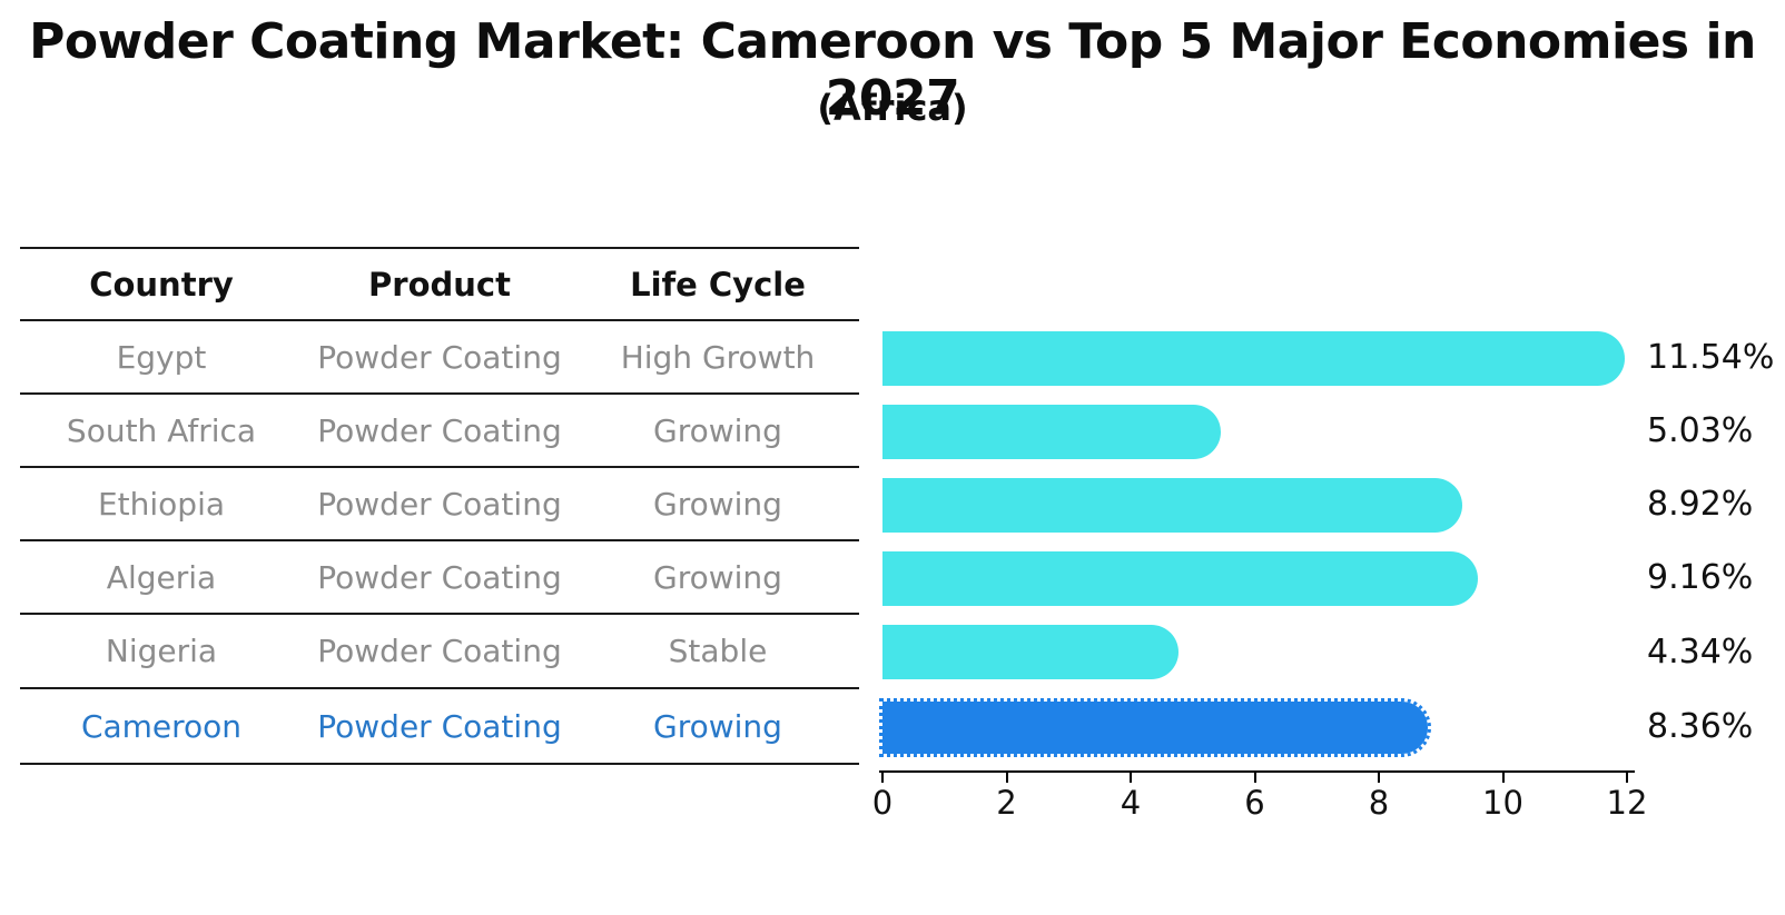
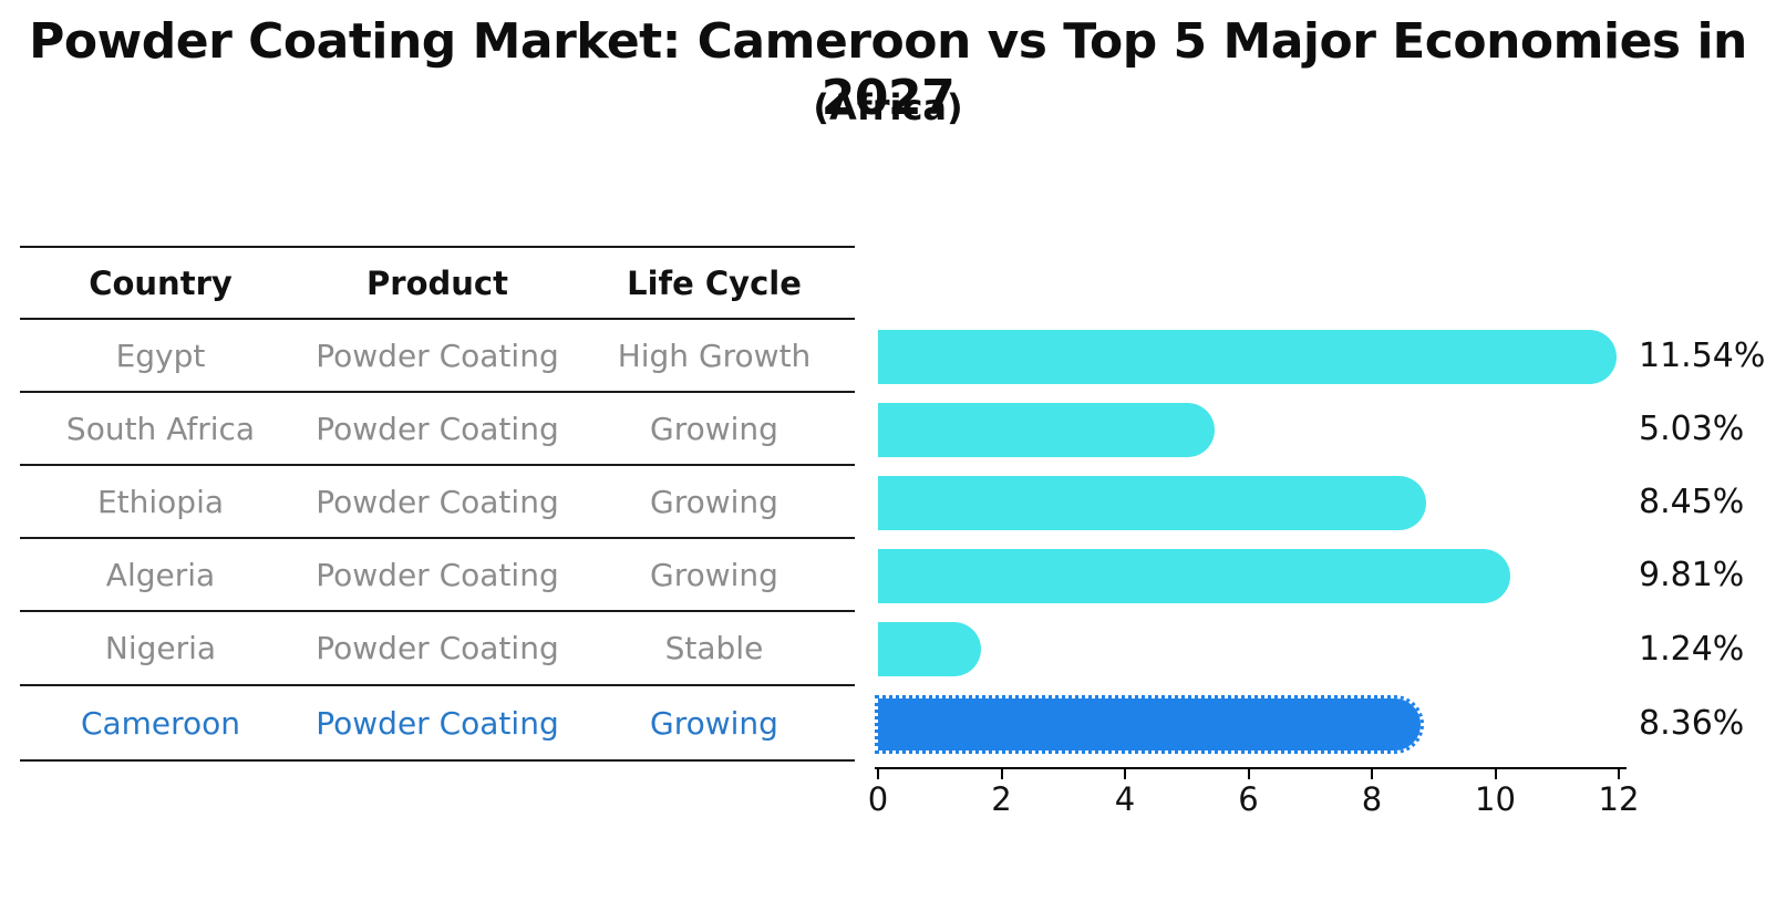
Ethiopia: 8.92% -> 8.45%
Algeria: 9.16% -> 9.81%
Nigeria: 4.34% -> 1.24%
